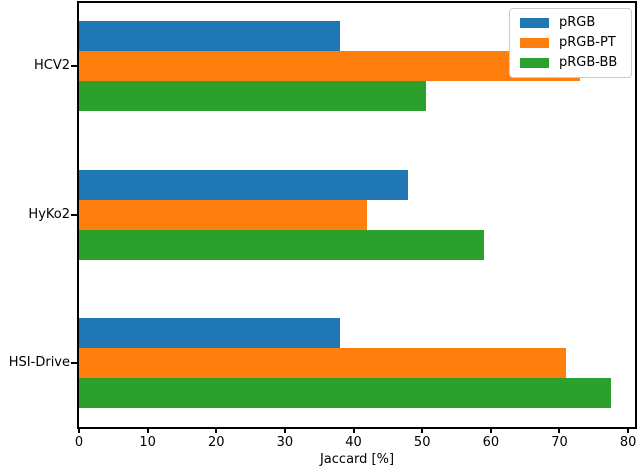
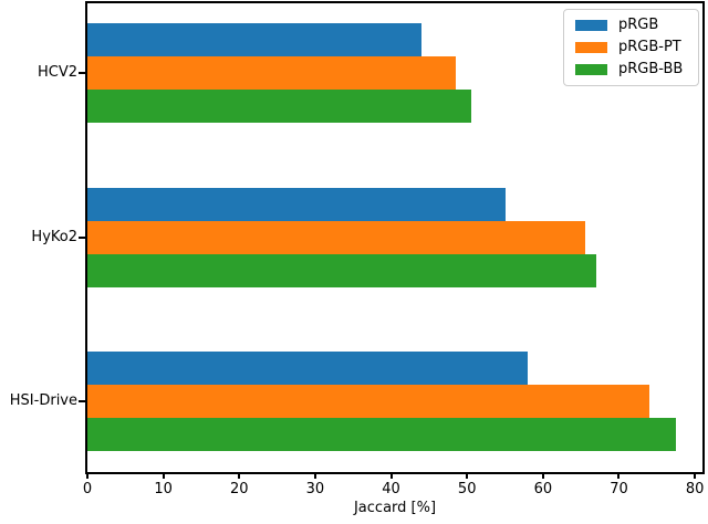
pRGB/HCV2: 38 -> 44
pRGB-PT/HCV2: 73 -> 48
pRGB/HyKo2: 48 -> 55
pRGB-PT/HyKo2: 42 -> 66
pRGB-BB/HyKo2: 59 -> 67
pRGB/HSI-Drive: 38 -> 58
pRGB-PT/HSI-Drive: 71 -> 74
